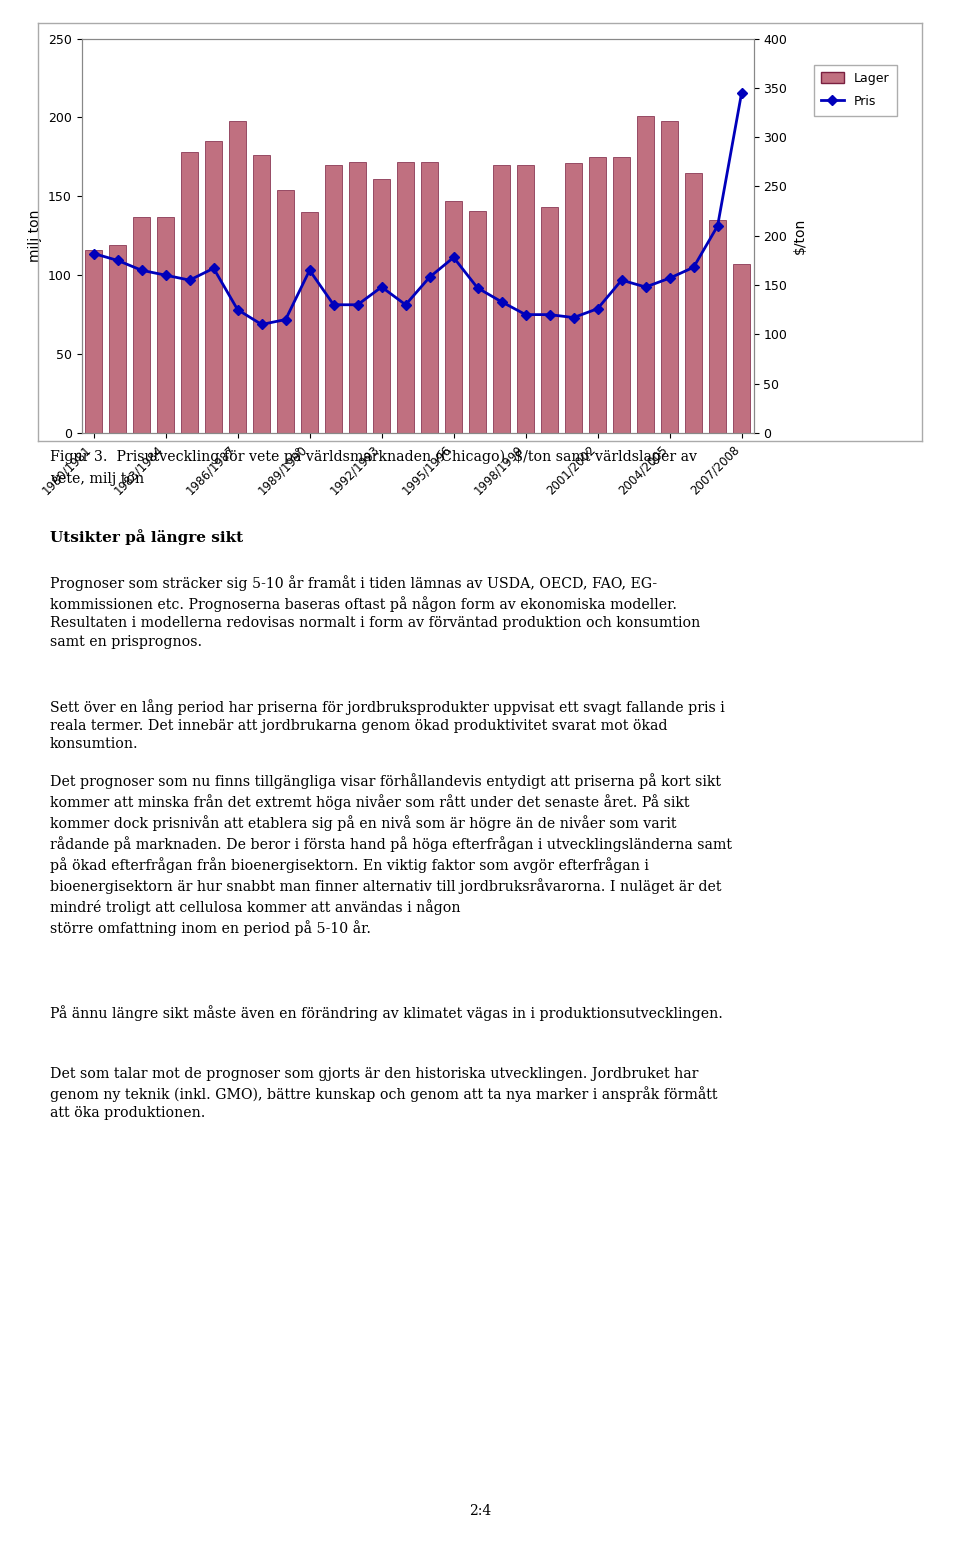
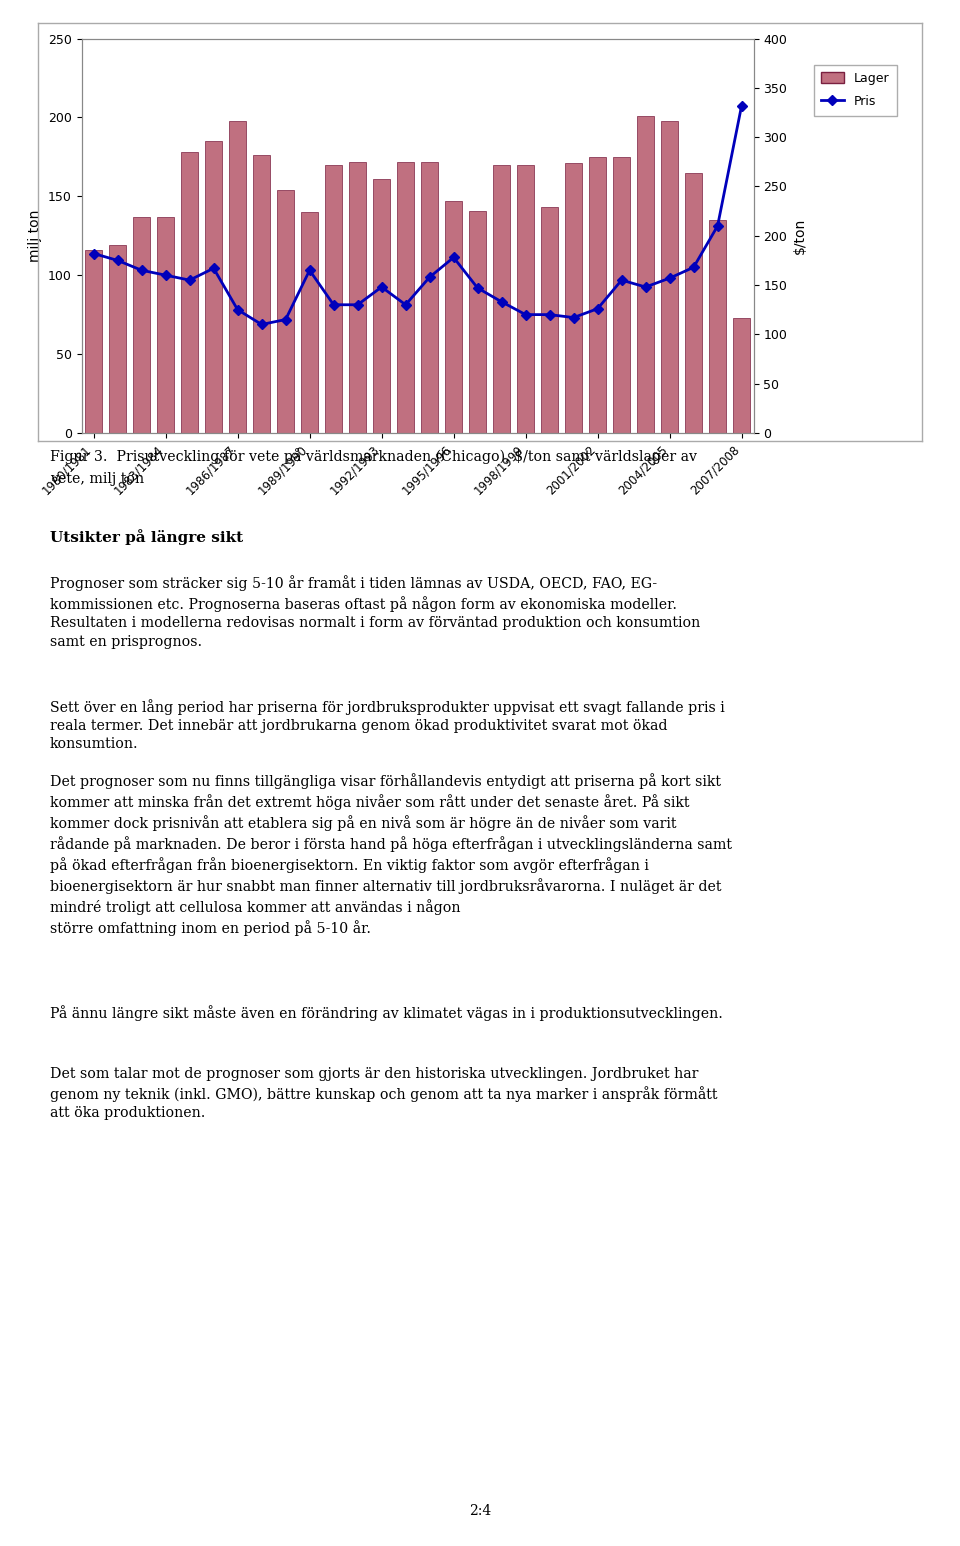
Lager/2007/2008: 107 -> 73
Pris/2007/2008: 345 -> 332
